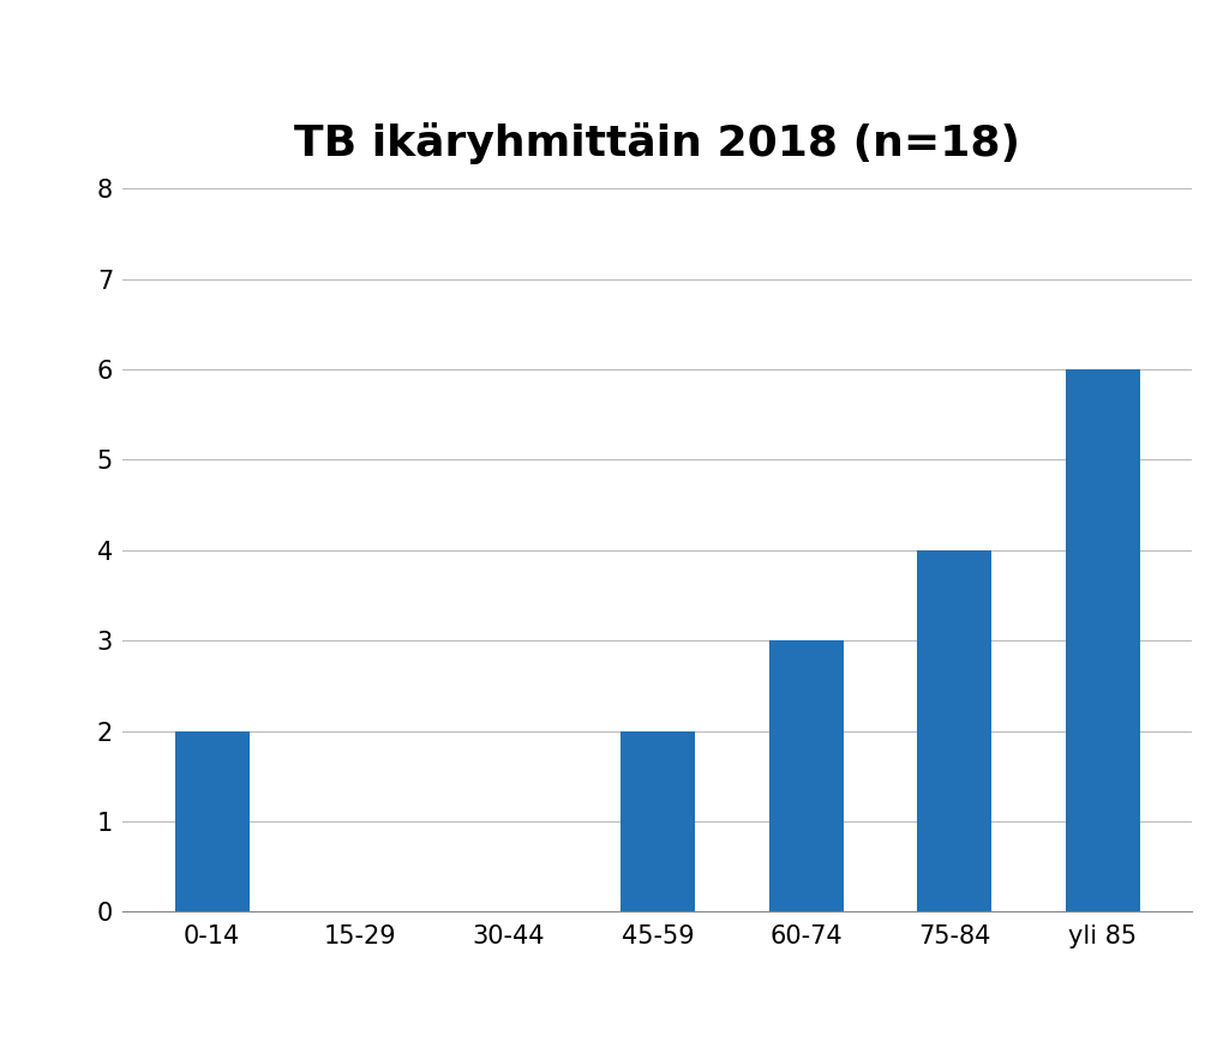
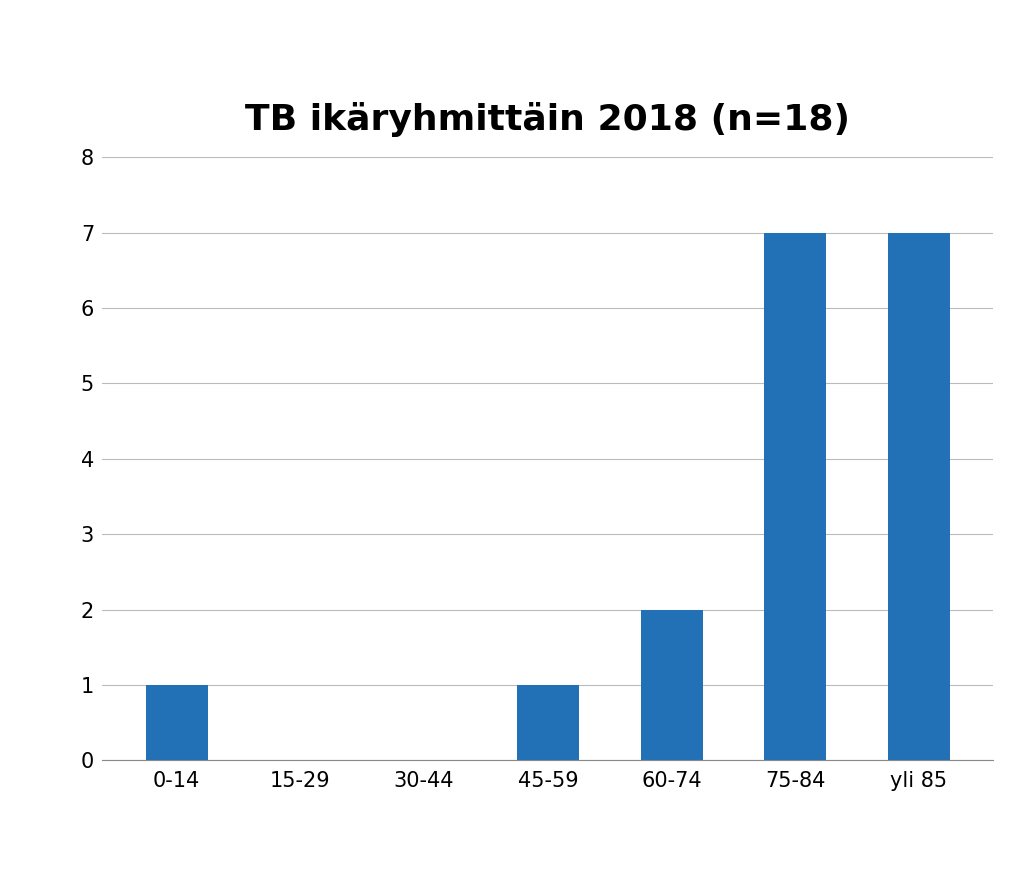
0-14: 2 -> 1
45-59: 2 -> 1
60-74: 3 -> 2
75-84: 4 -> 7
yli 85: 6 -> 7
